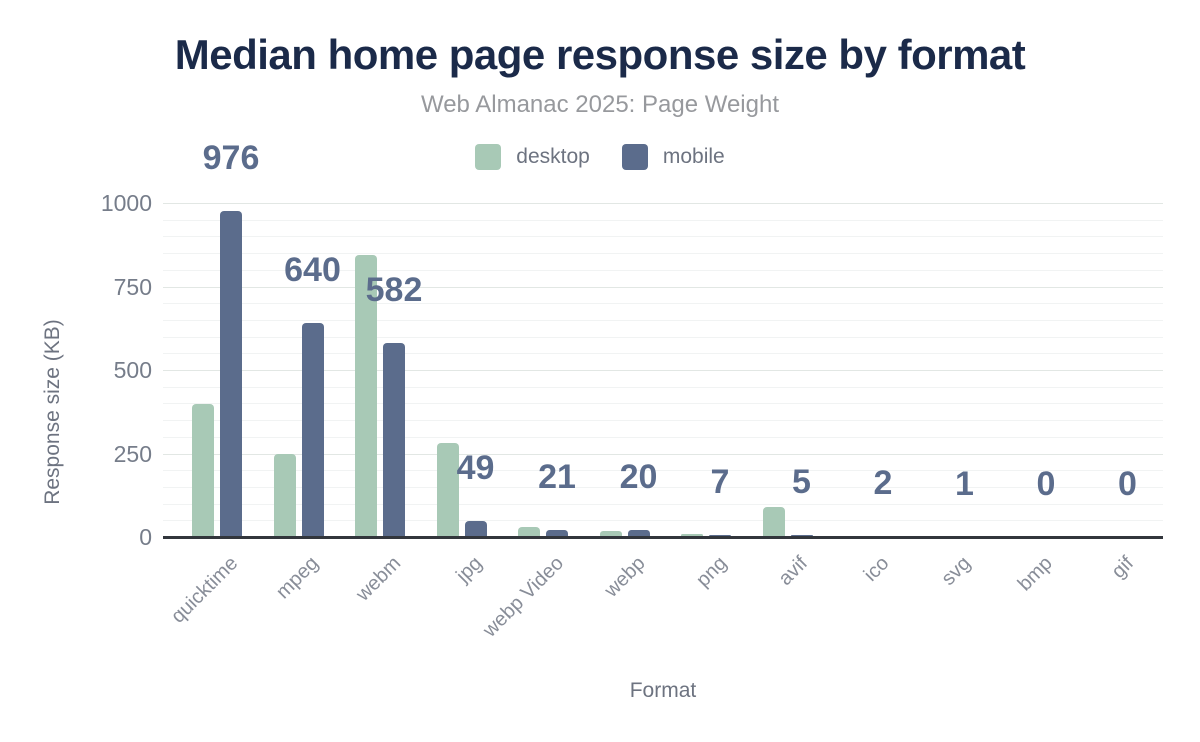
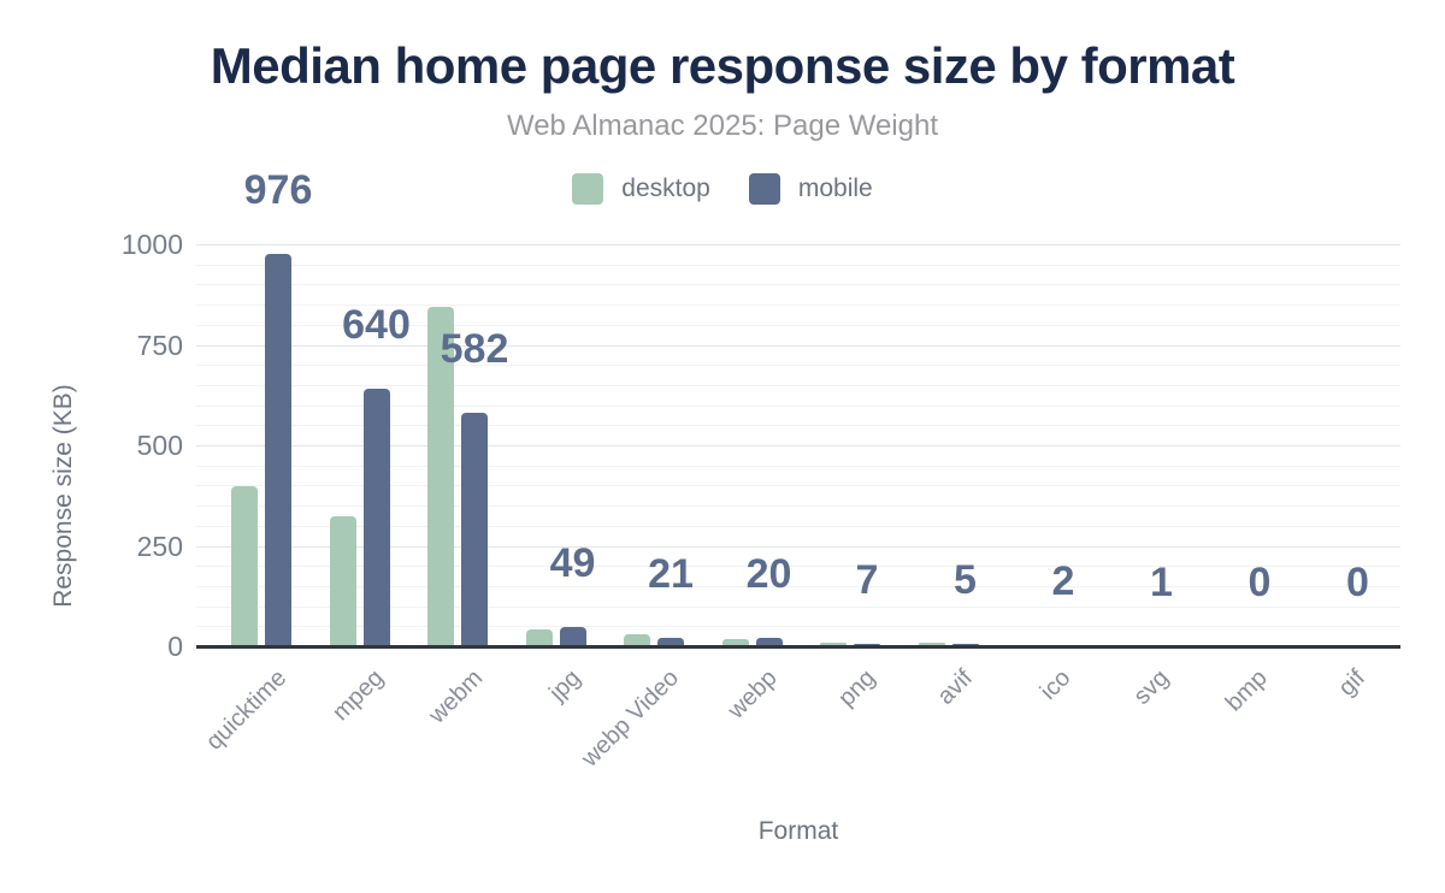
desktop/mpeg: 250 -> 320
desktop/jpg: 280 -> 40
desktop/avif: 90 -> 10
